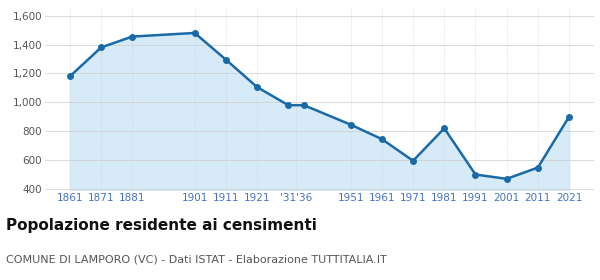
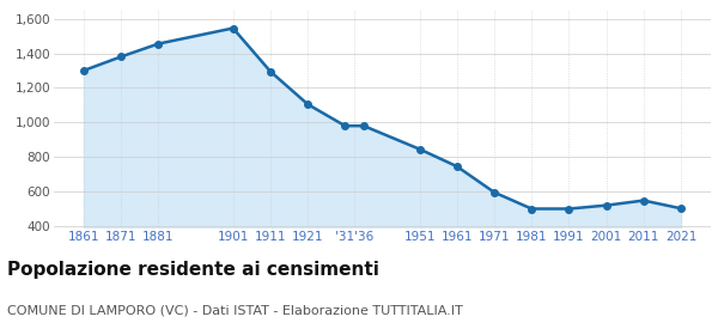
1861: 1,180 -> 1,300
1901: 1,480 -> 1,540
1981: 820 -> 500
2001: 470 -> 520
2021: 900 -> 500
